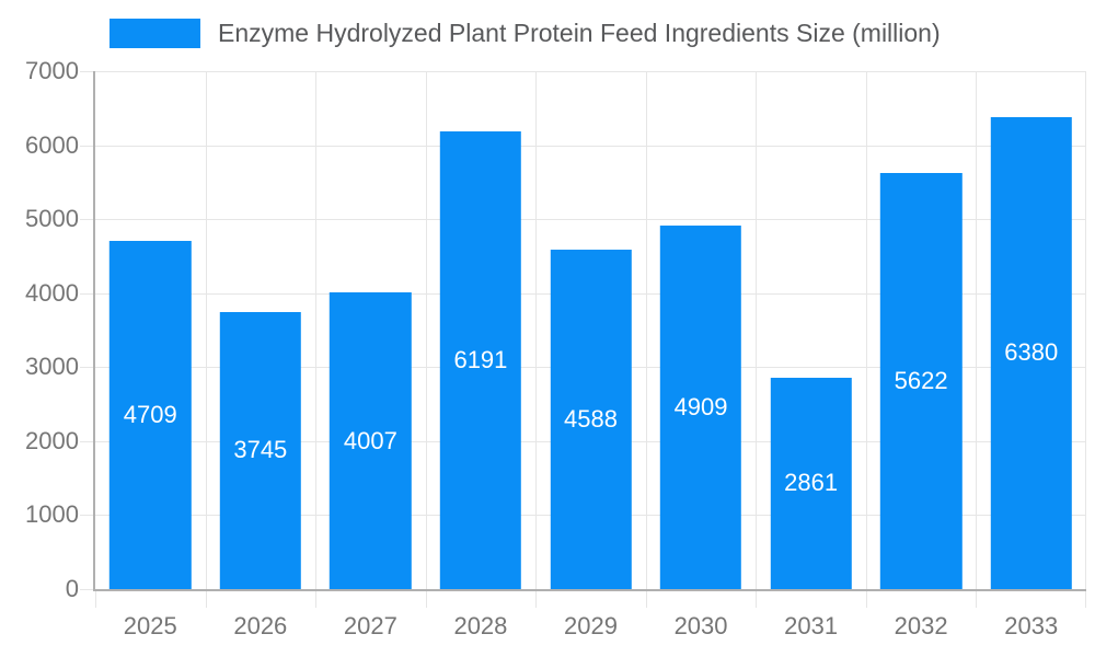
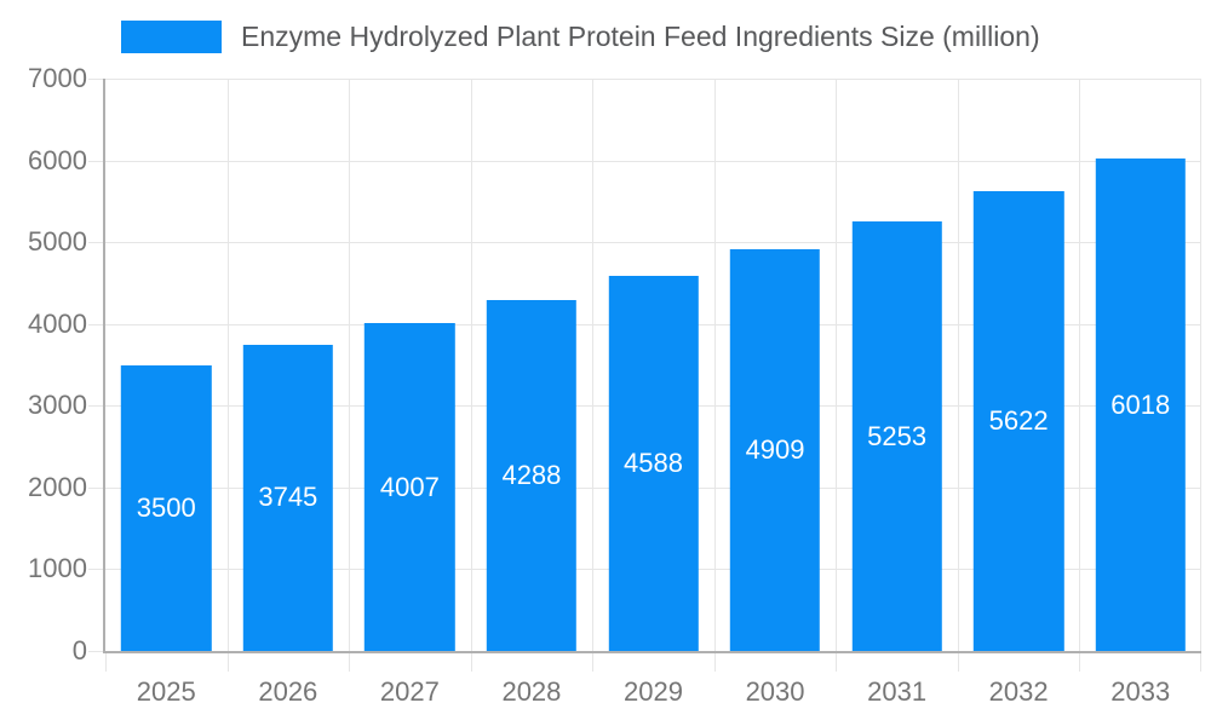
2025: 4709 -> 3500
2028: 6191 -> 4288
2031: 2861 -> 5253
2033: 6380 -> 6018
